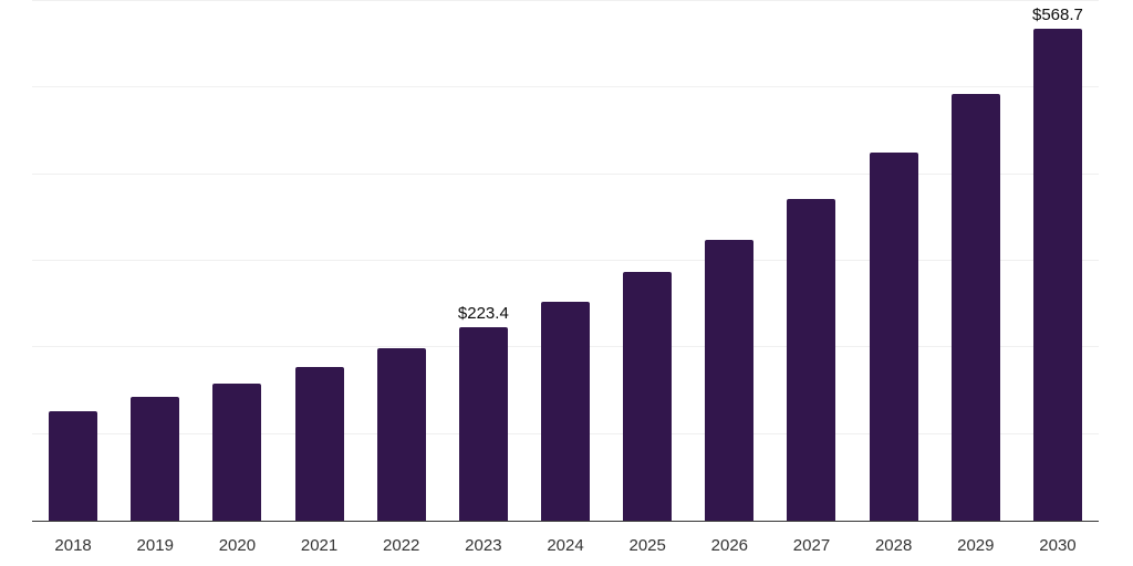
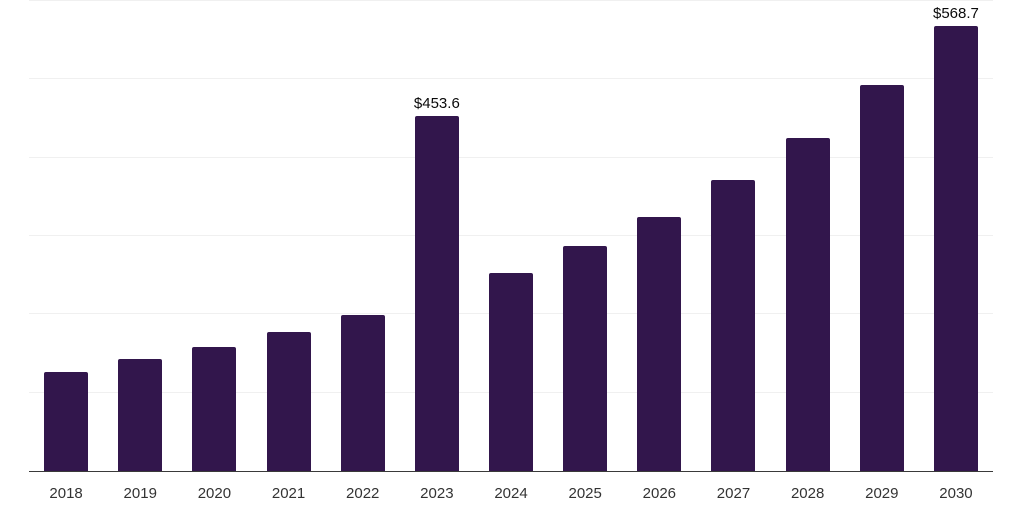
2023: $223.4 -> $453.6
